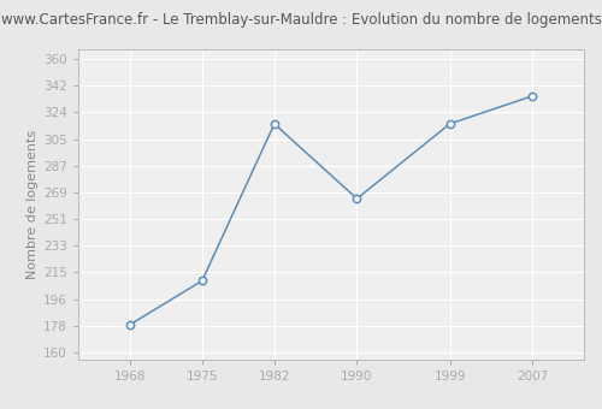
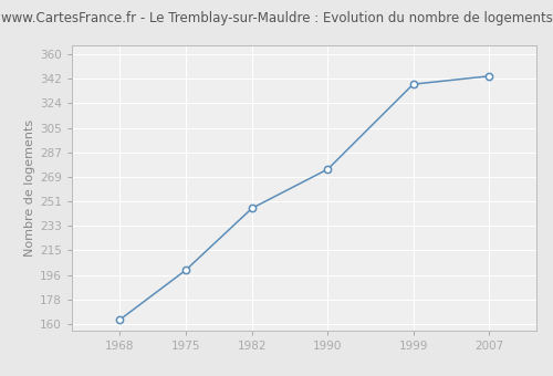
1968: 179 -> 163
1975: 209 -> 200
1982: 316 -> 246
1990: 265 -> 275
1999: 316 -> 338
2007: 335 -> 344
